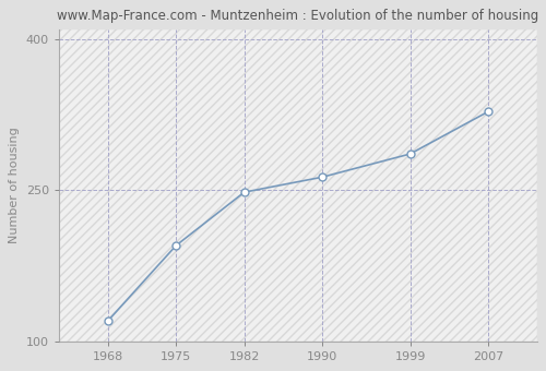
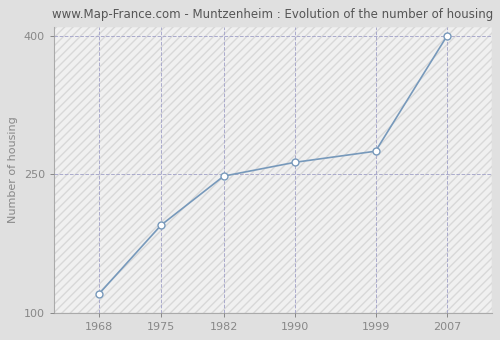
1999: 286 -> 275
2007: 328 -> 400
